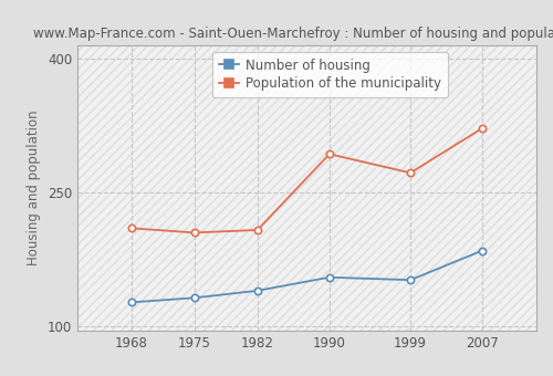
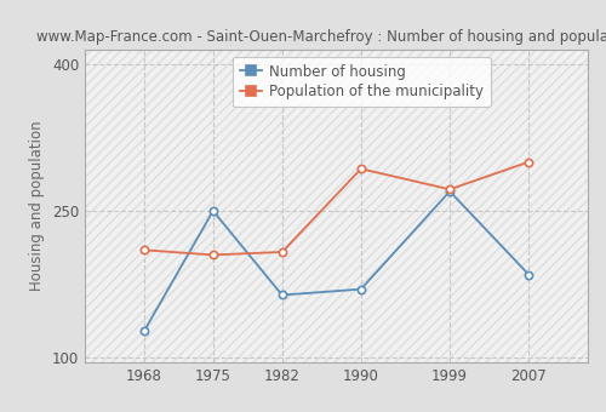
Number of housing/1975: 132 -> 250
Number of housing/1982: 140 -> 164
Number of housing/1990: 155 -> 170
Number of housing/1999: 152 -> 270
Population of the municipality/2007: 322 -> 300
